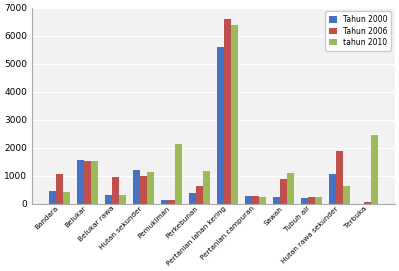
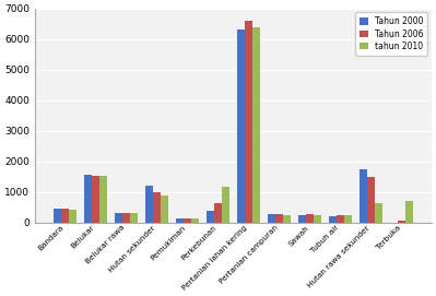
Tahun 2006/Bandara: 1050 -> 450
Tahun 2006/Belukar rawa: 950 -> 320
tahun 2010/Hutan sekunder: 1150 -> 900
tahun 2010/Pemukiman: 2150 -> 120
Tahun 2000/Pertanian lahan kering: 5600 -> 6300
Tahun 2006/Sawah: 900 -> 270
tahun 2010/Sawah: 1100 -> 260
Tahun 2000/Hutan rawa sekunder: 1050 -> 1750
Tahun 2006/Hutan rawa sekunder: 1900 -> 1480
tahun 2010/Terbuka: 2450 -> 700
